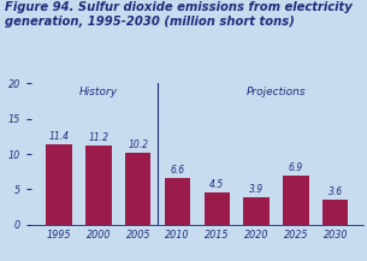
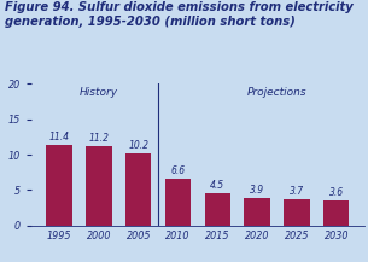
2025: 6.9 -> 3.7
